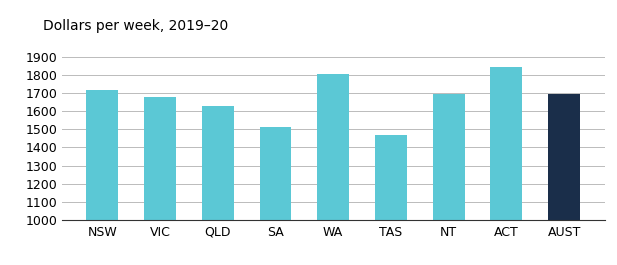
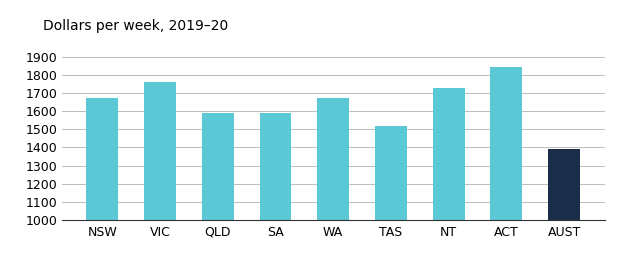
NSW: 1720 -> 1670
VIC: 1680 -> 1760
QLD: 1630 -> 1590
SA: 1520 -> 1590
WA: 1800 -> 1670
TAS: 1470 -> 1520
NT: 1700 -> 1730
AUST: 1700 -> 1390
